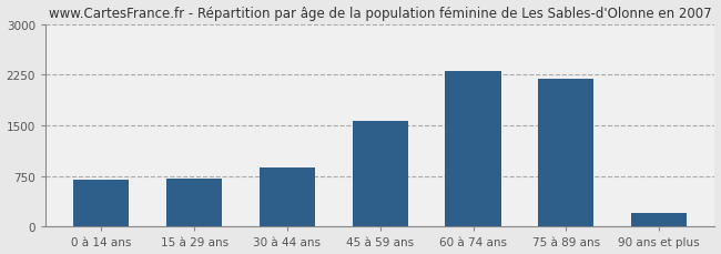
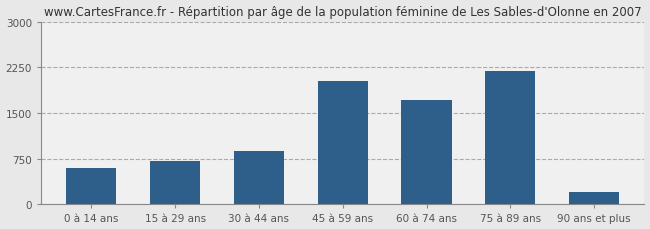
0 à 14 ans: 700 -> 600
45 à 59 ans: 1560 -> 2020
60 à 74 ans: 2300 -> 1720
